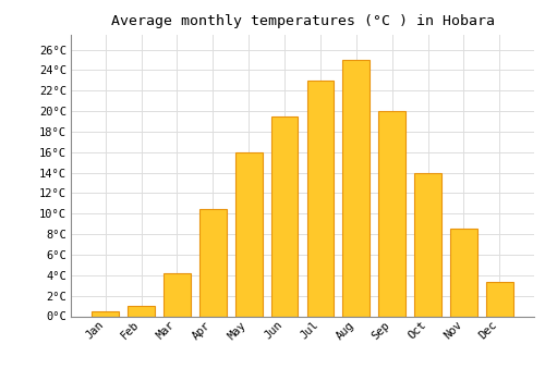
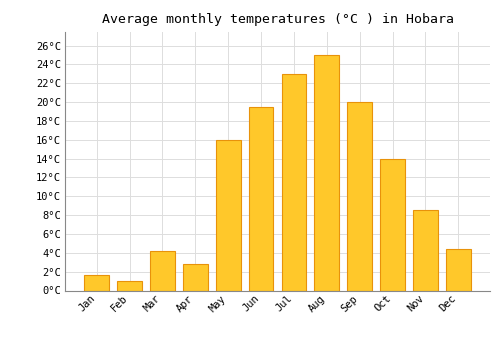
Jan: 0.5°C -> 1.6°C
Apr: 10.5°C -> 2.8°C
Dec: 3.3°C -> 4.4°C
